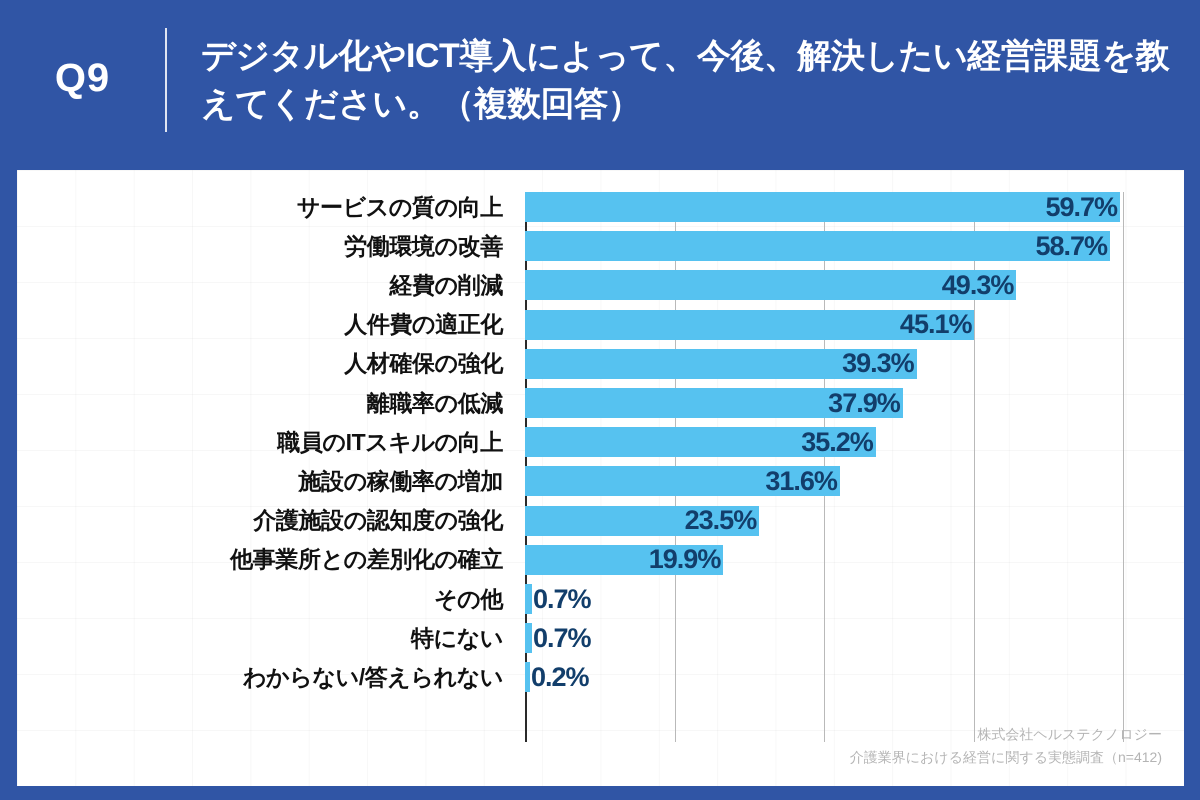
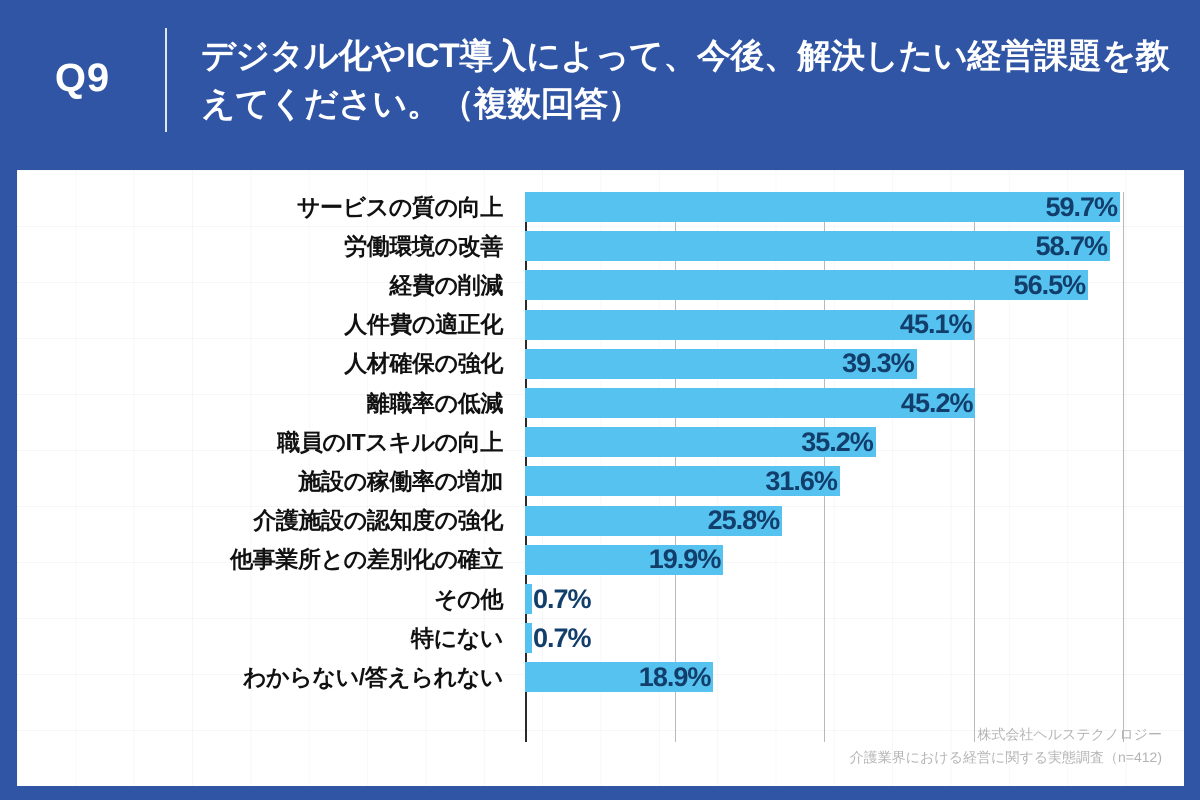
経費の削減: 49.3% -> 56.5%
離職率の低減: 37.9% -> 45.2%
介護施設の認知度の強化: 23.5% -> 25.8%
わからない/答えられない: 0.2% -> 18.9%
